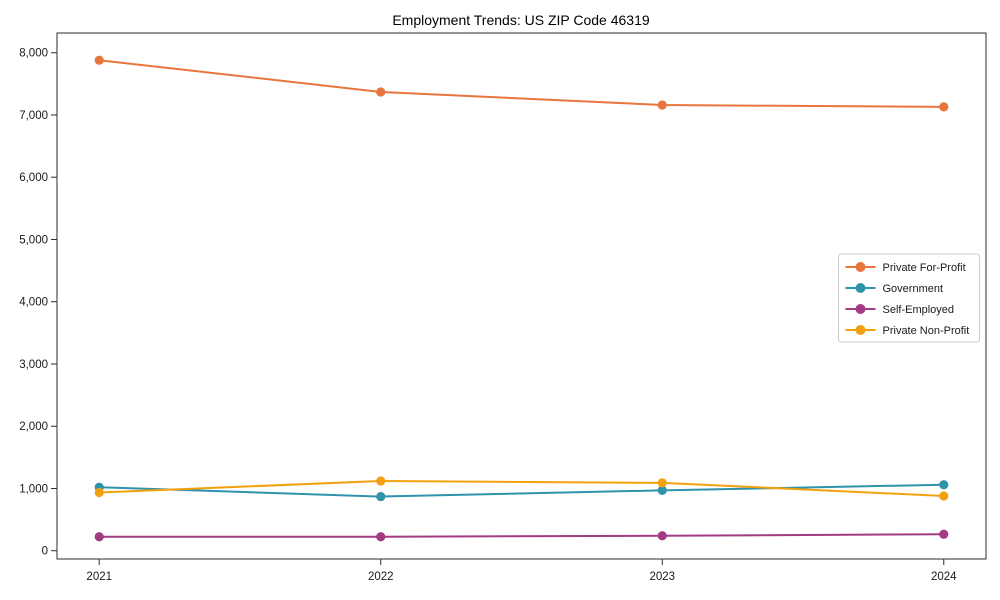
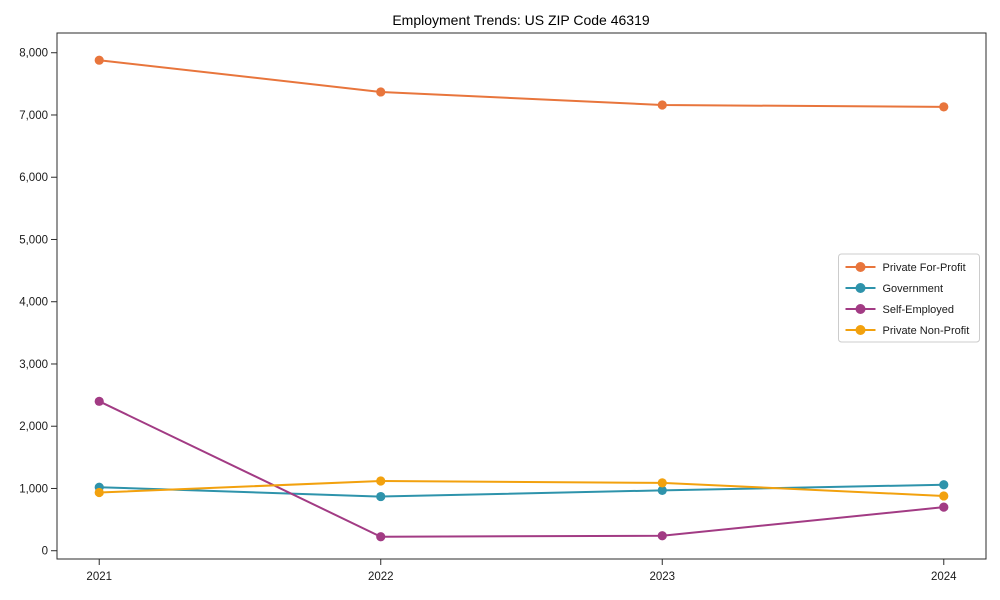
Self-Employed/2021: 200 -> 2400
Self-Employed/2024: 300 -> 700
